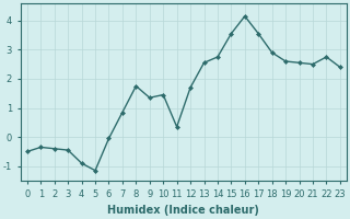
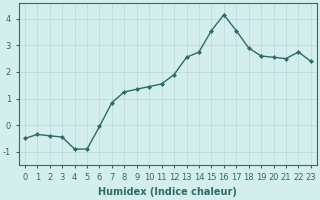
5: -1.15 -> -0.90
8: 1.75 -> 1.25
11: 0.35 -> 1.55
12: 1.70 -> 1.90
